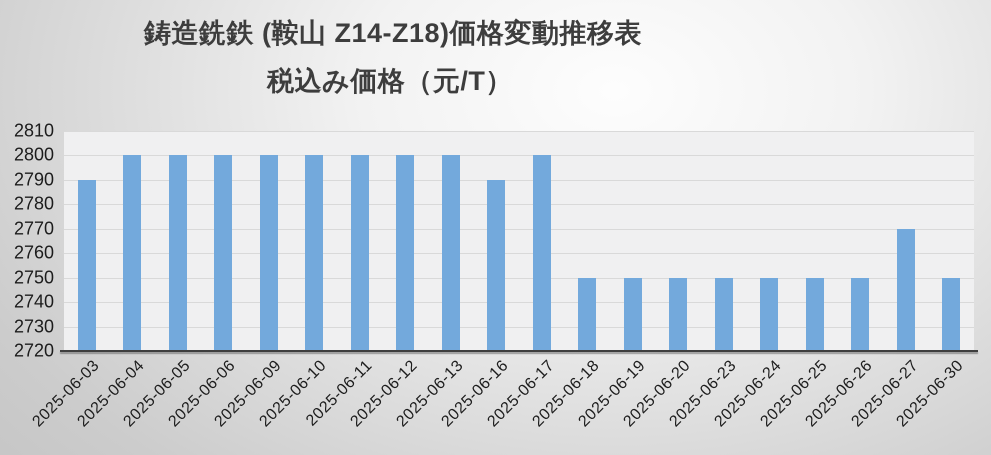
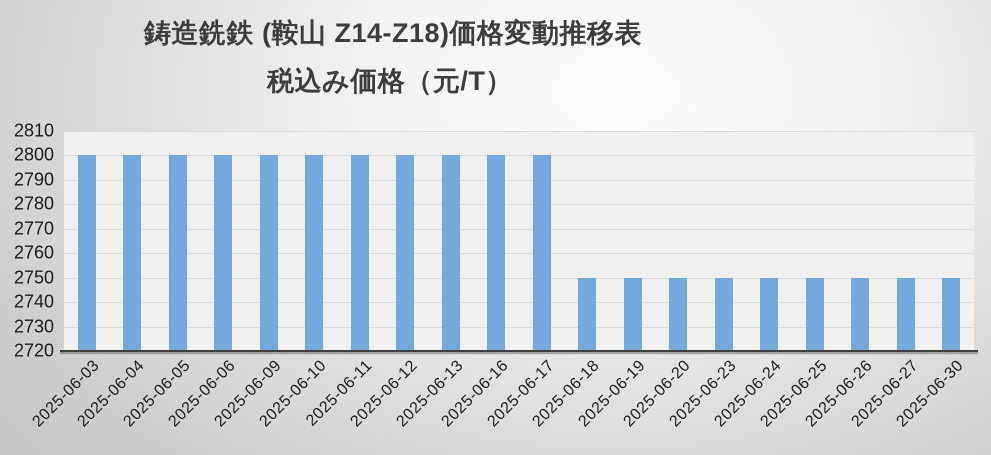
2025-06-03: 2790 -> 2800
2025-06-16: 2790 -> 2800
2025-06-27: 2770 -> 2750
